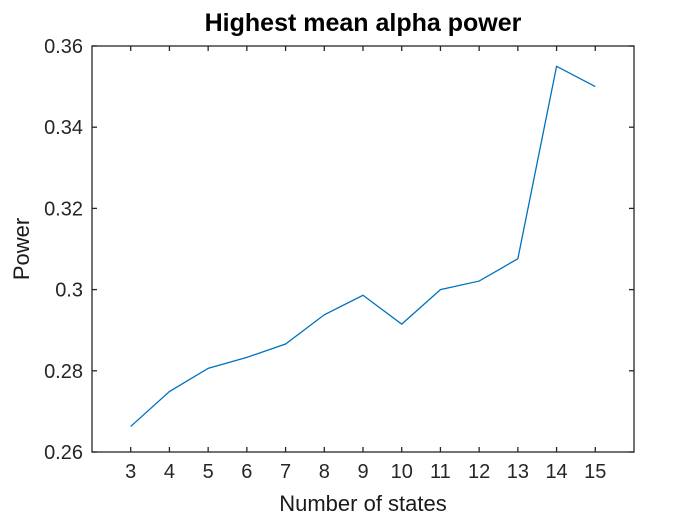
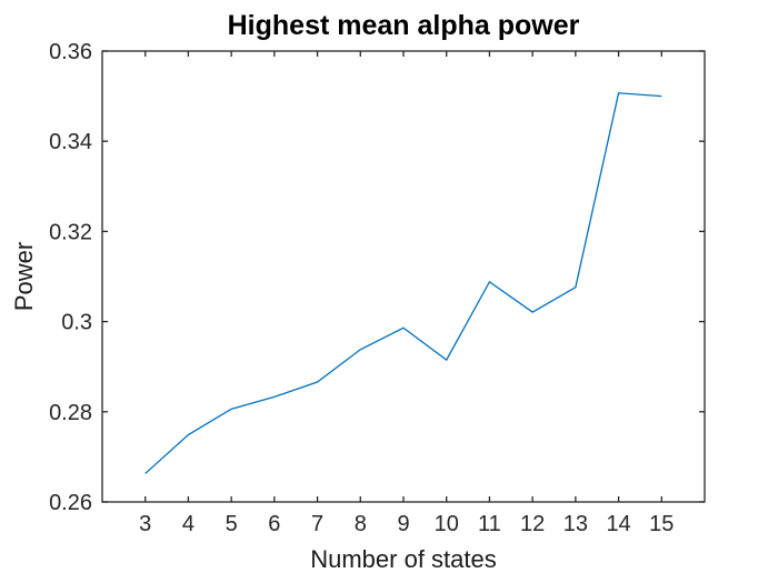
11: 0.300 -> 0.309
14: 0.355 -> 0.351
